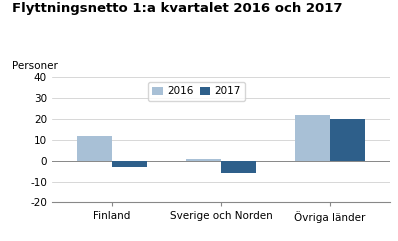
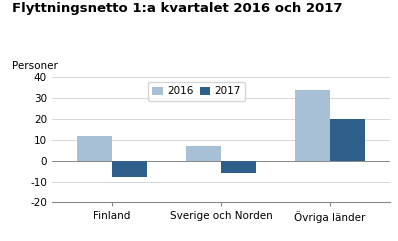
2017/Finland: -3 -> -8
2016/Sverige och Norden: 1 -> 7
2016/Övriga länder: 22 -> 34
